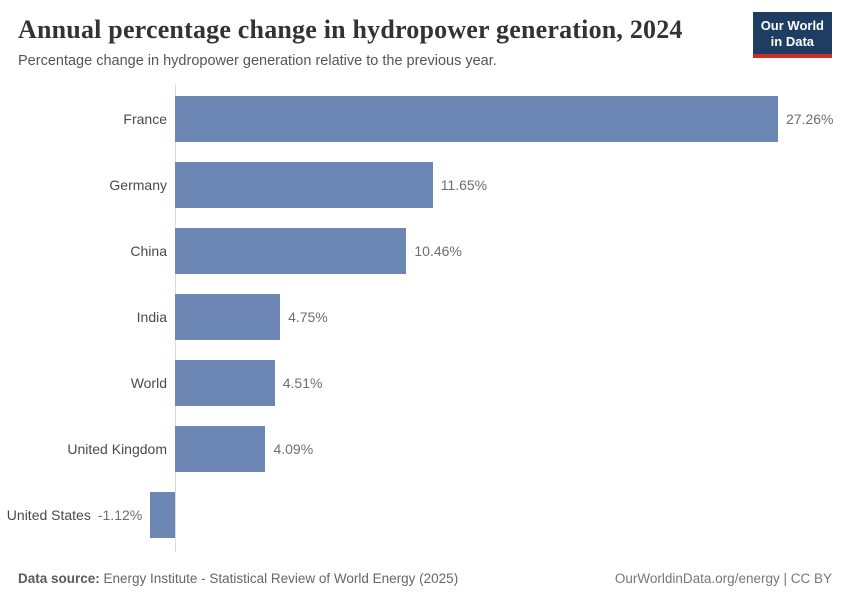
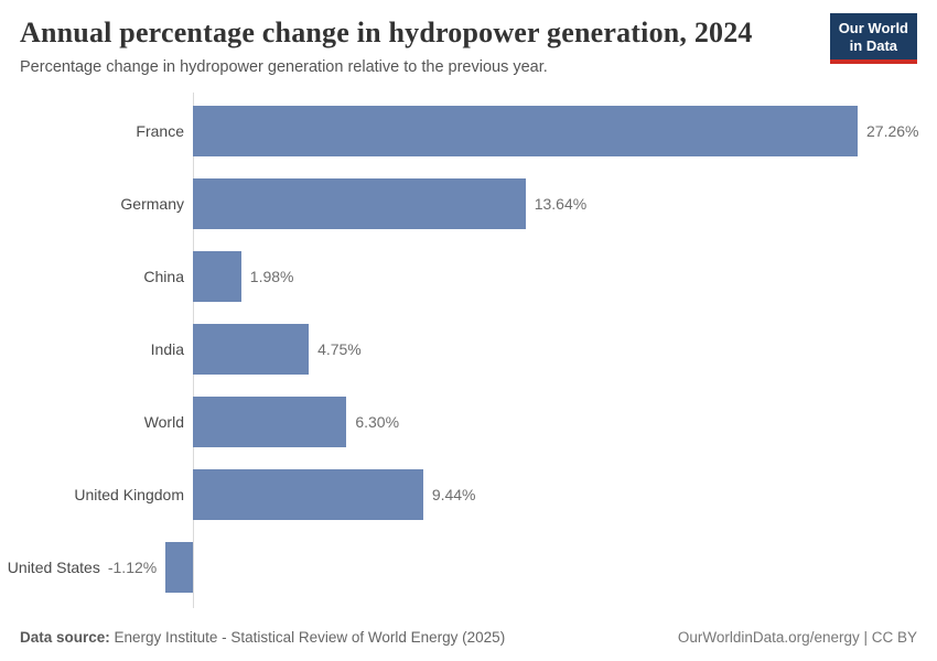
Germany: 11.65% -> 13.64%
China: 10.46% -> 1.98%
World: 4.51% -> 6.30%
United Kingdom: 4.09% -> 9.44%
